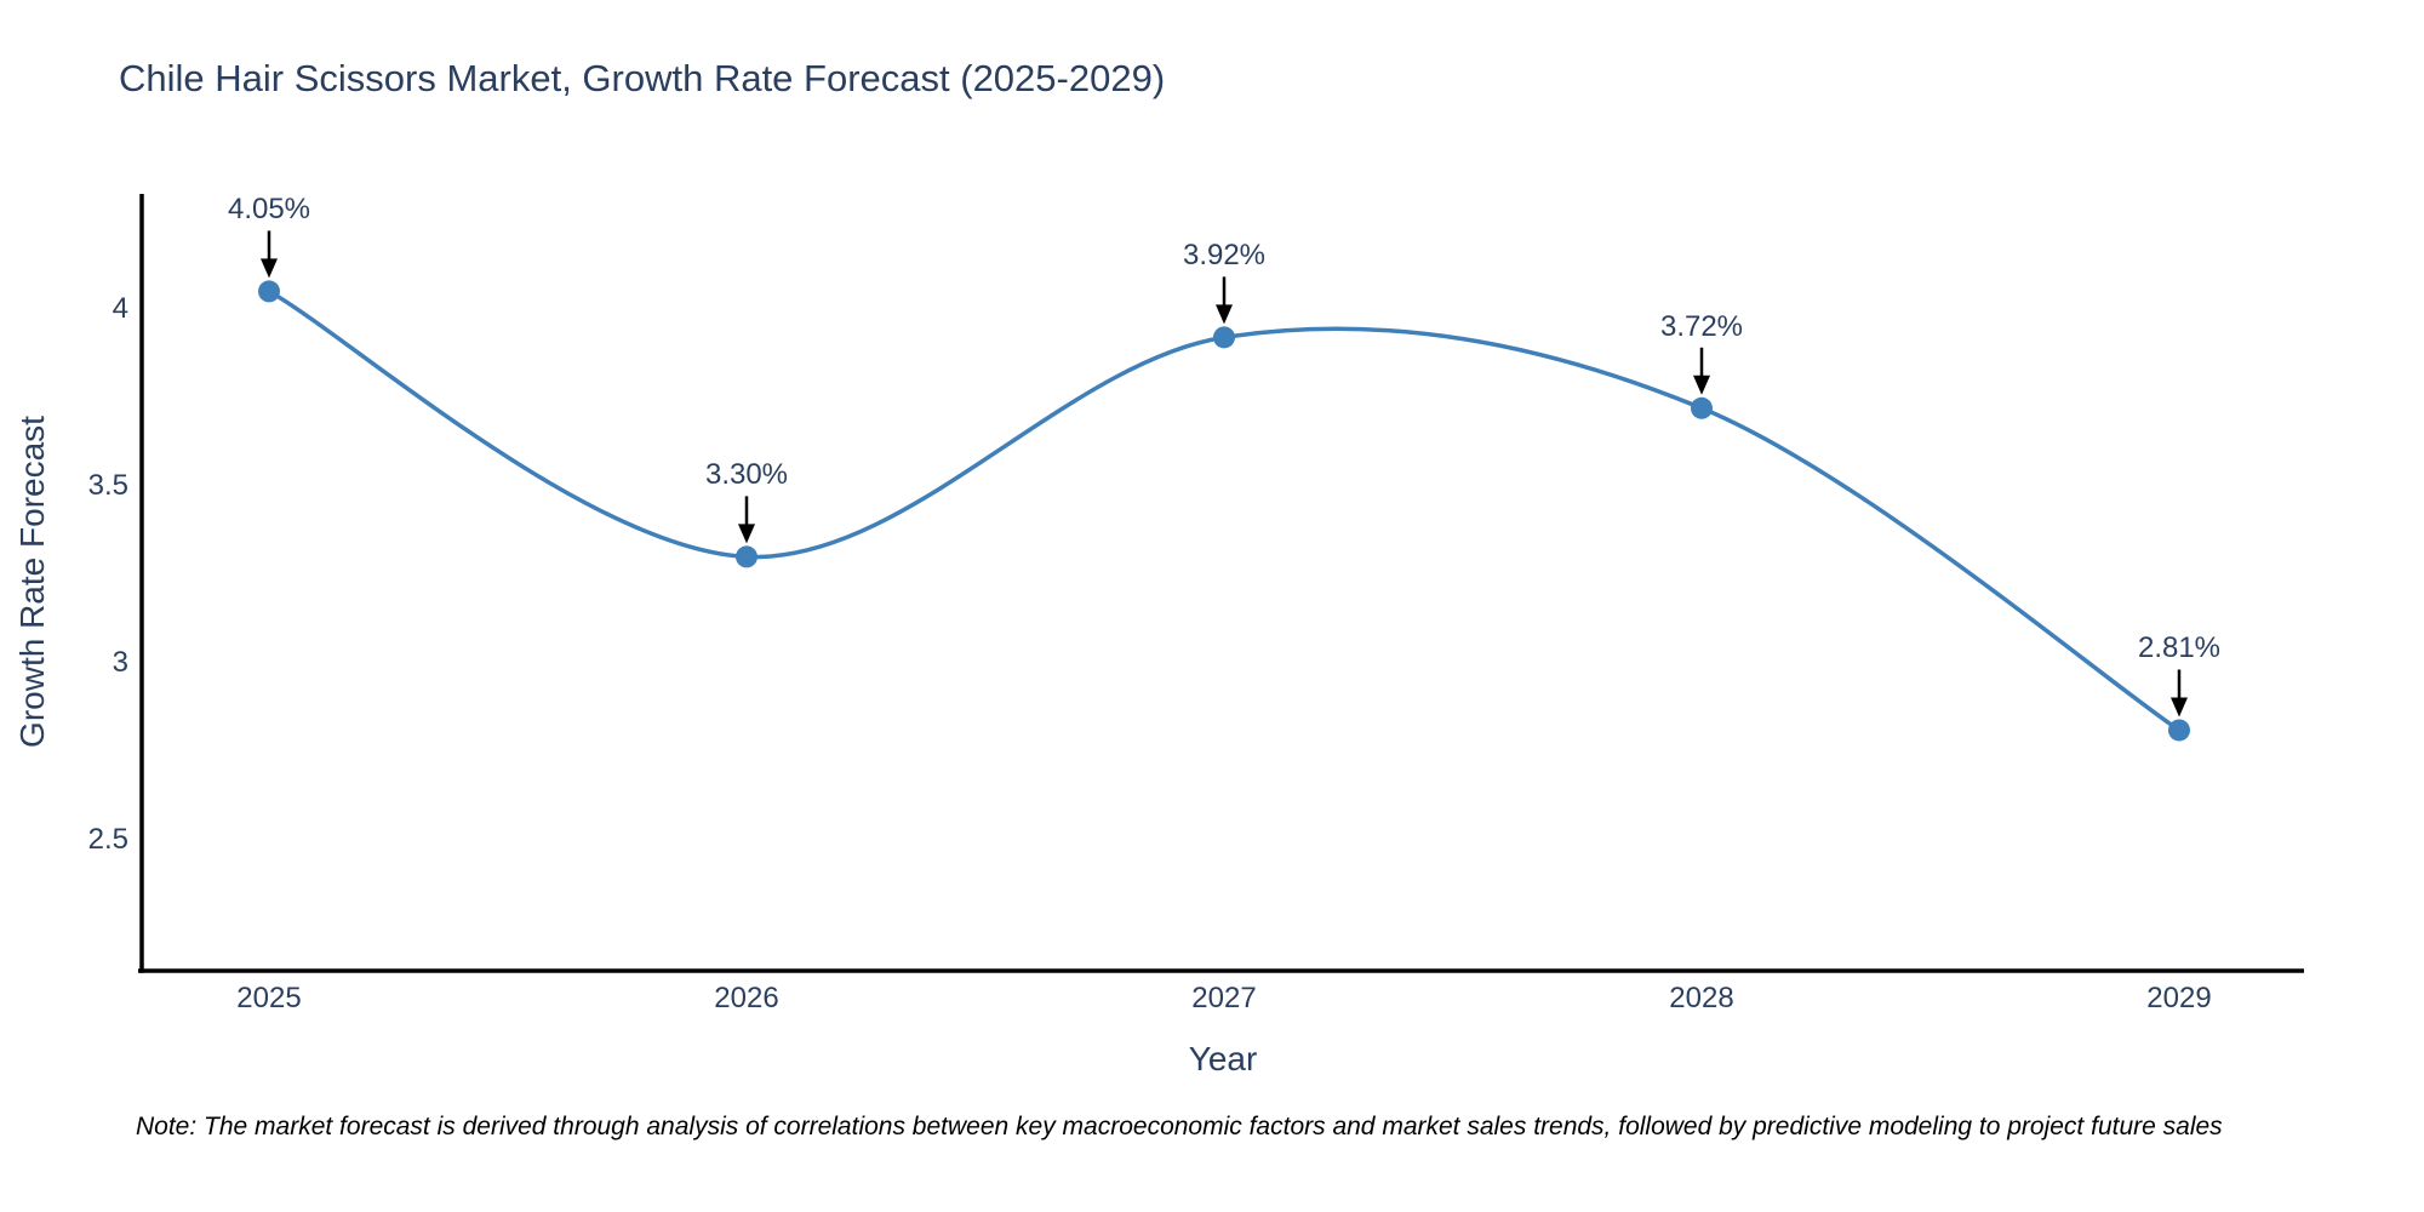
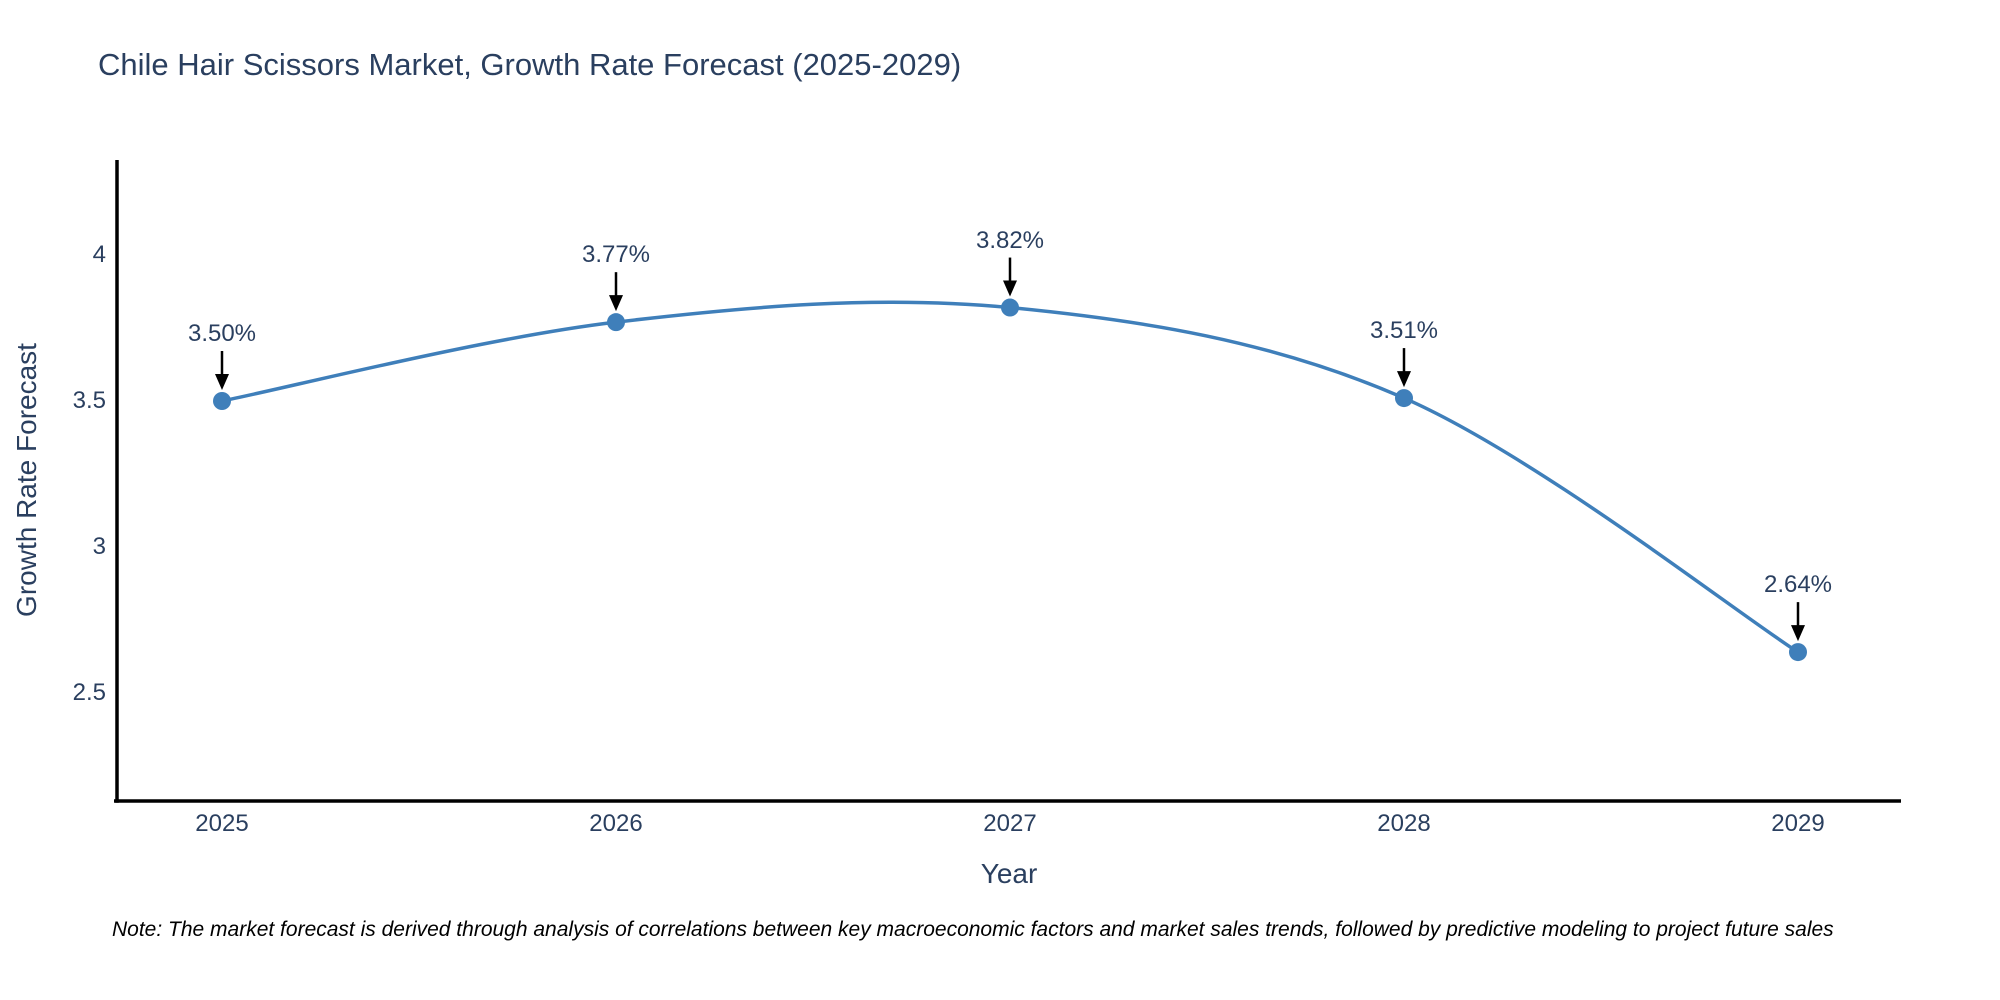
2025: 4.05% -> 3.50%
2026: 3.30% -> 3.77%
2027: 3.92% -> 3.82%
2028: 3.72% -> 3.51%
2029: 2.81% -> 2.64%
